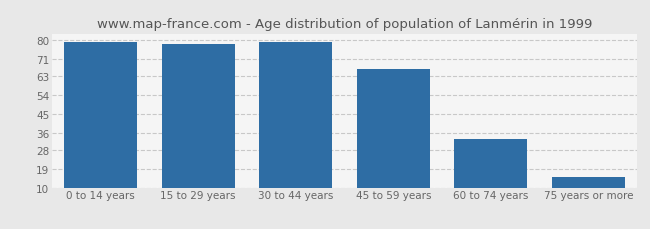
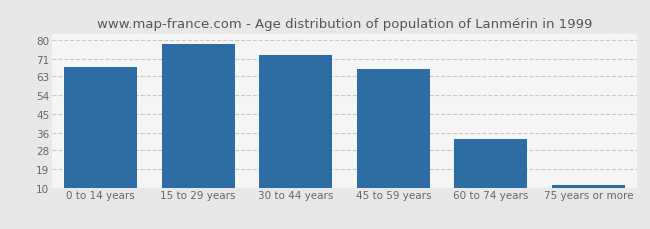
0 to 14 years: 79 -> 67
30 to 44 years: 79 -> 73
75 years or more: 15 -> 11
